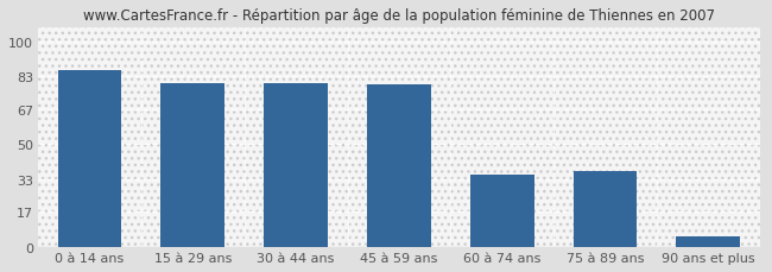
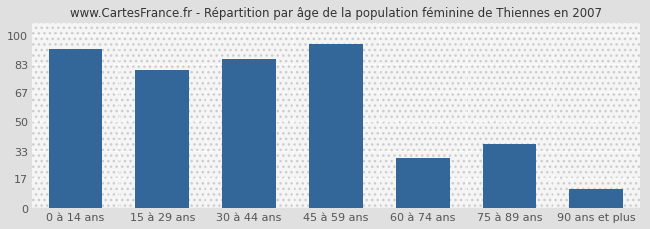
0 à 14 ans: 86 -> 92
30 à 44 ans: 80 -> 86
45 à 59 ans: 79 -> 95
60 à 74 ans: 35 -> 29
90 ans et plus: 5 -> 11
